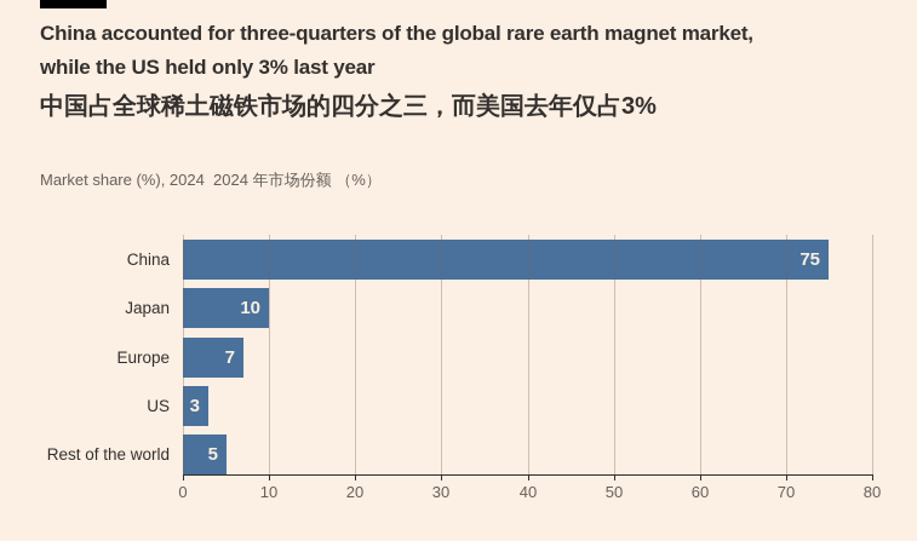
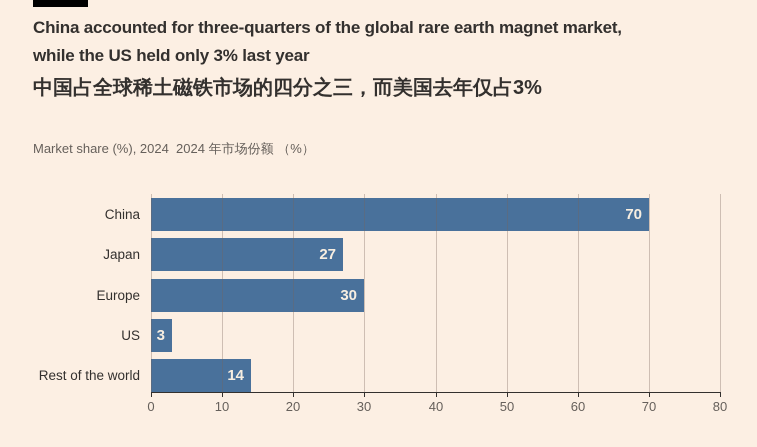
China: 75 -> 70
Japan: 10 -> 27
Europe: 7 -> 30
Rest of the world: 5 -> 14
